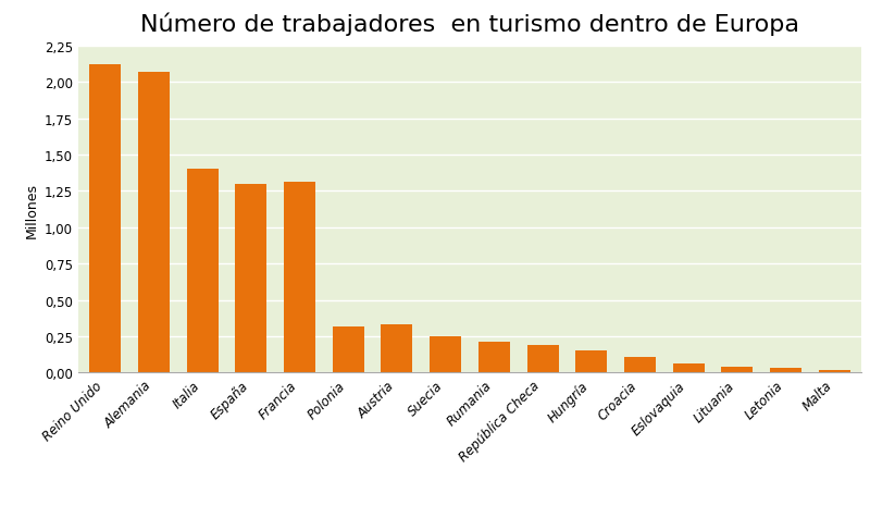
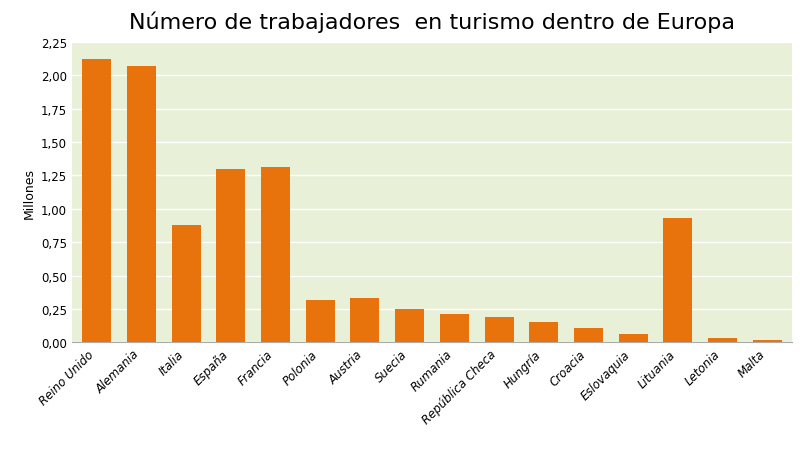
Italia: 1,40 -> 0,88
Lituania: 0,04 -> 0,93
